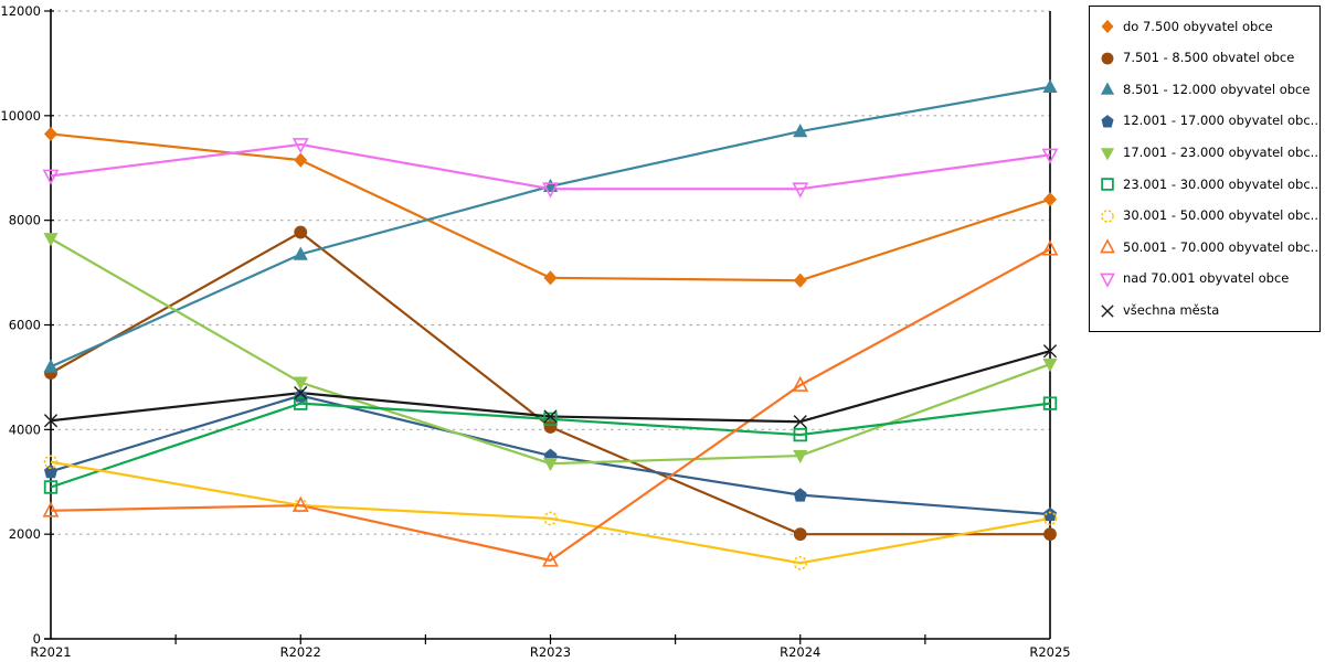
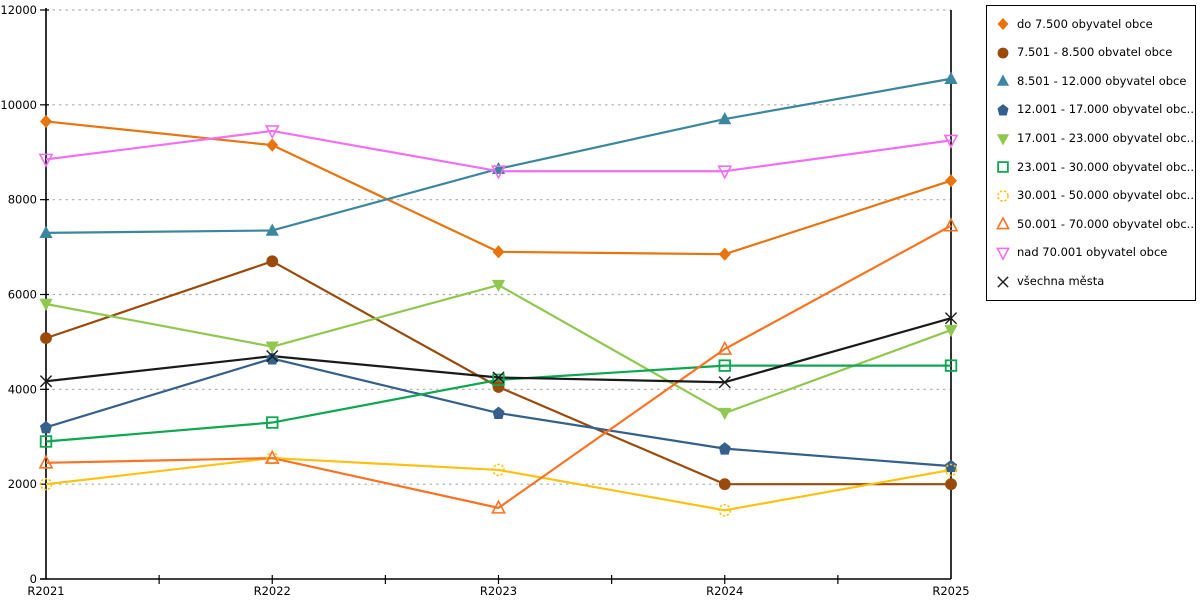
8.501 - 12.000 obyvatel obce/R2021: 5200 -> 7300
17.001 - 23.000 obyvatel obc.../R2021: 7600 -> 5800
30.001 - 50.000 obyvatel obc.../R2021: 3400 -> 2000
7.501 - 8.500 obvatel obce/R2022: 7800 -> 6700
23.001 - 30.000 obyvatel obc.../R2022: 4500 -> 3300
17.001 - 23.000 obyvatel obc.../R2023: 3400 -> 6200
23.001 - 30.000 obyvatel obc.../R2024: 3900 -> 4500
